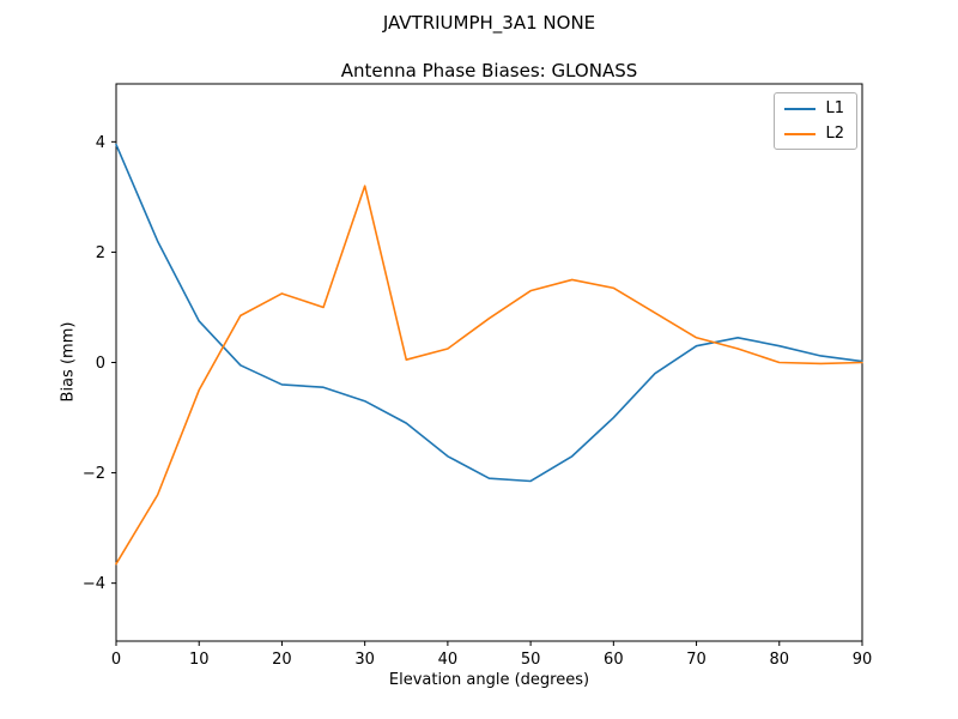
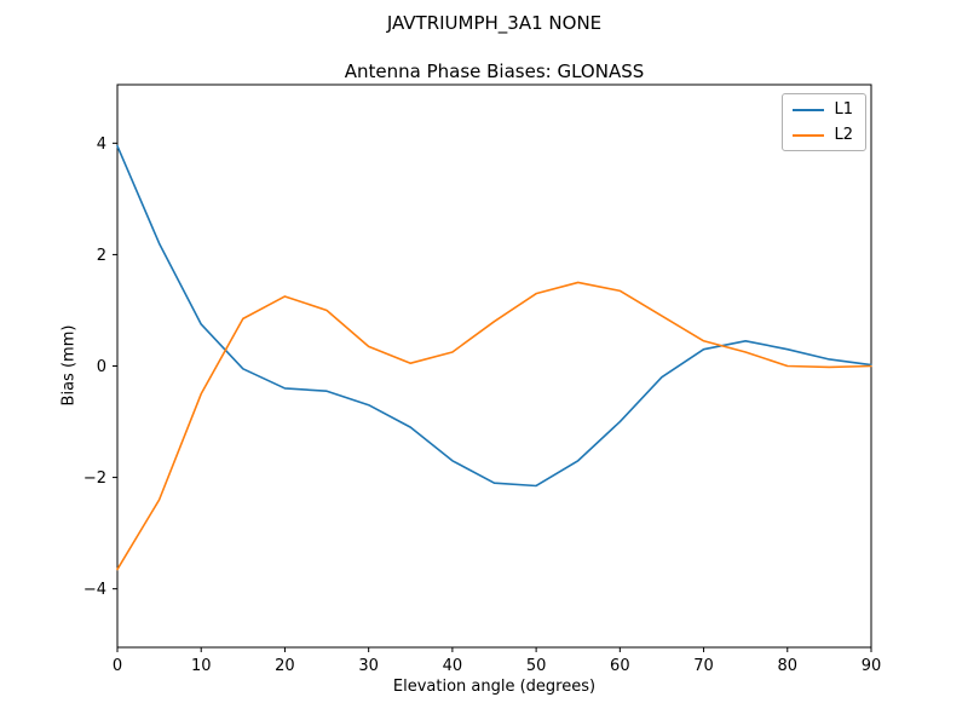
L2/30: 3.2 -> 0.3
